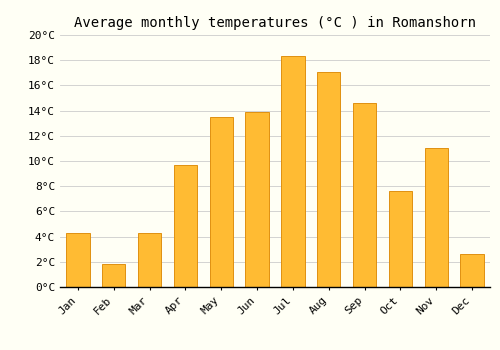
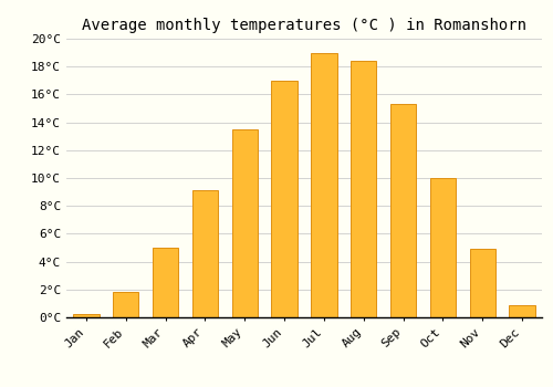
Jan: 4.3°C -> 0.2°C
Mar: 4.3°C -> 5.0°C
Apr: 9.7°C -> 9.1°C
Jun: 13.9°C -> 17.0°C
Jul: 18.3°C -> 19.0°C
Aug: 17.1°C -> 18.4°C
Sep: 14.6°C -> 15.3°C
Oct: 7.6°C -> 10.0°C
Nov: 11.0°C -> 4.9°C
Dec: 2.6°C -> 0.9°C
